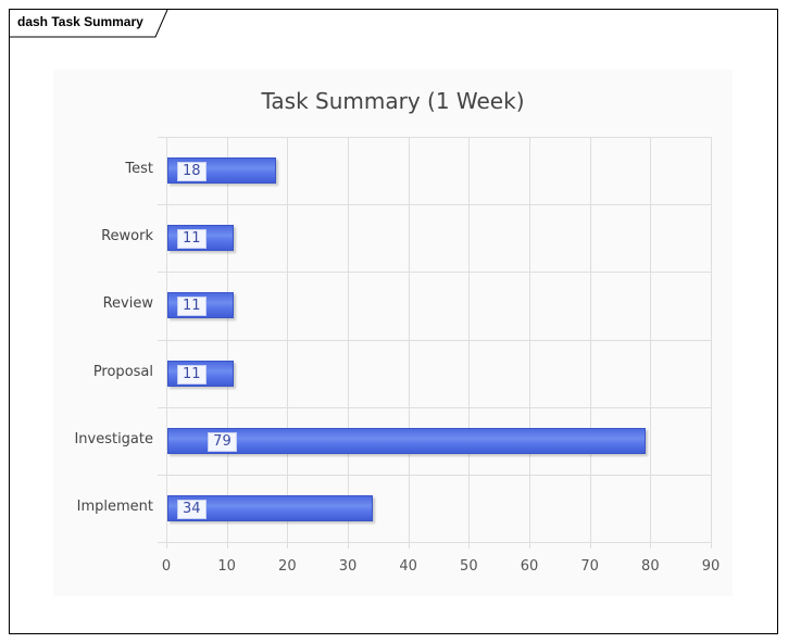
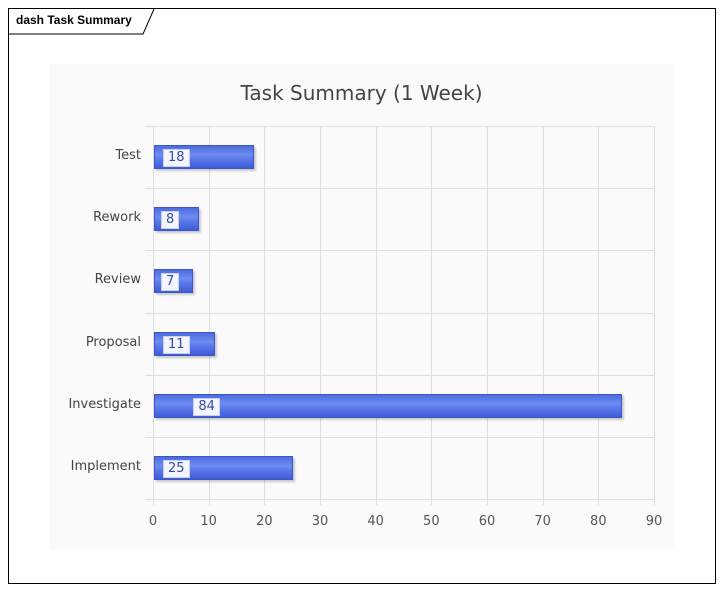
Rework: 11 -> 8
Review: 11 -> 7
Investigate: 79 -> 84
Implement: 34 -> 25
